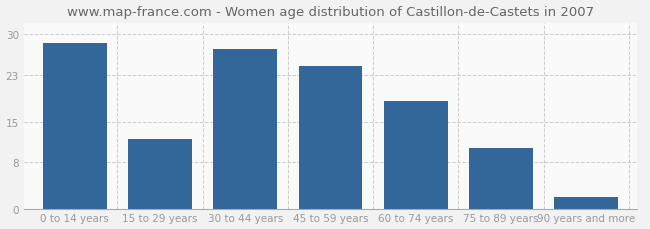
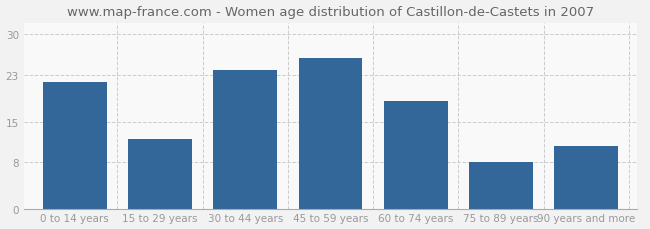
0 to 14 years: 28.5 -> 21.8
30 to 44 years: 27.5 -> 23.8
45 to 59 years: 24.5 -> 26.0
75 to 89 years: 10.5 -> 8.0
90 years and more: 2.0 -> 10.8
